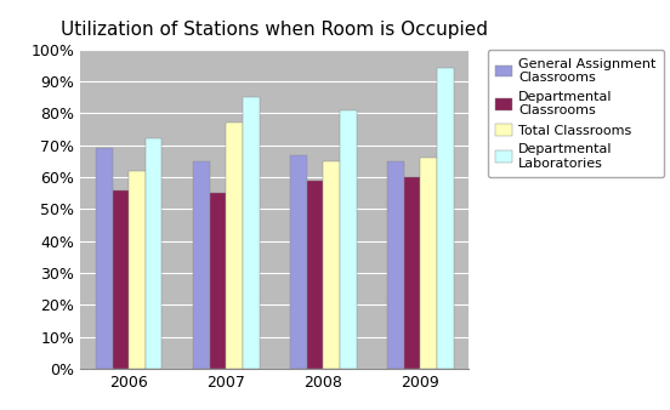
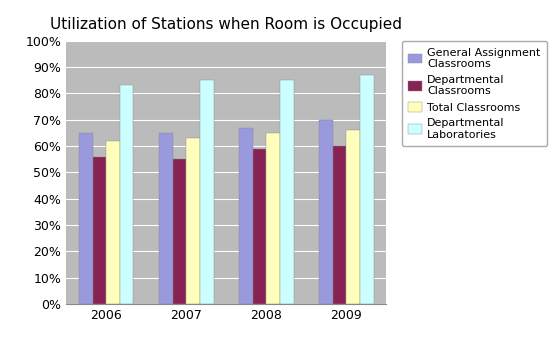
General Assignment Classrooms/2006: 69% -> 65%
Departmental Laboratories/2006: 72% -> 83%
Total Classrooms/2007: 77% -> 63%
Departmental Laboratories/2008: 81% -> 85%
General Assignment Classrooms/2009: 65% -> 70%
Departmental Laboratories/2009: 94% -> 87%
